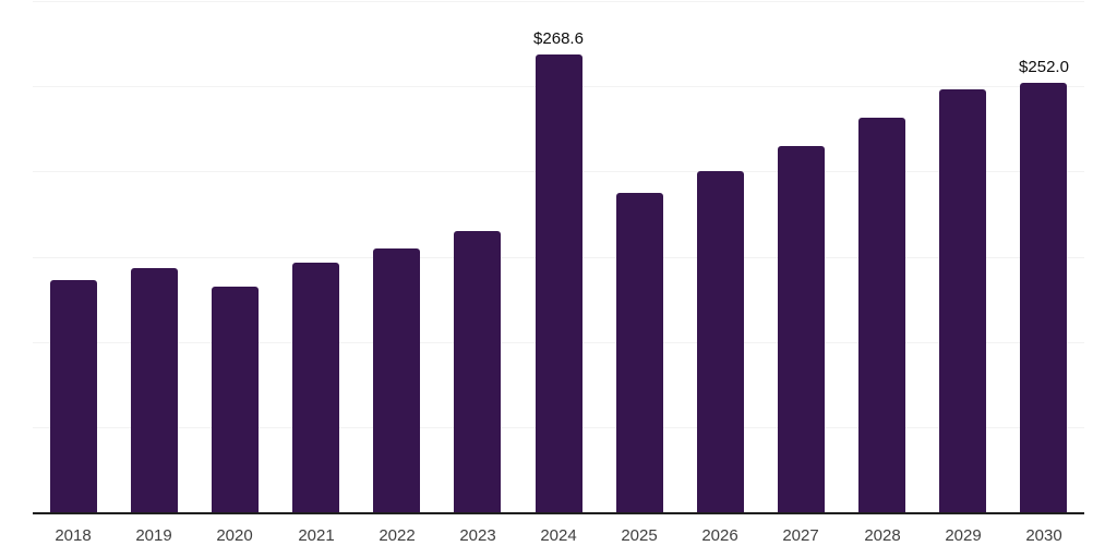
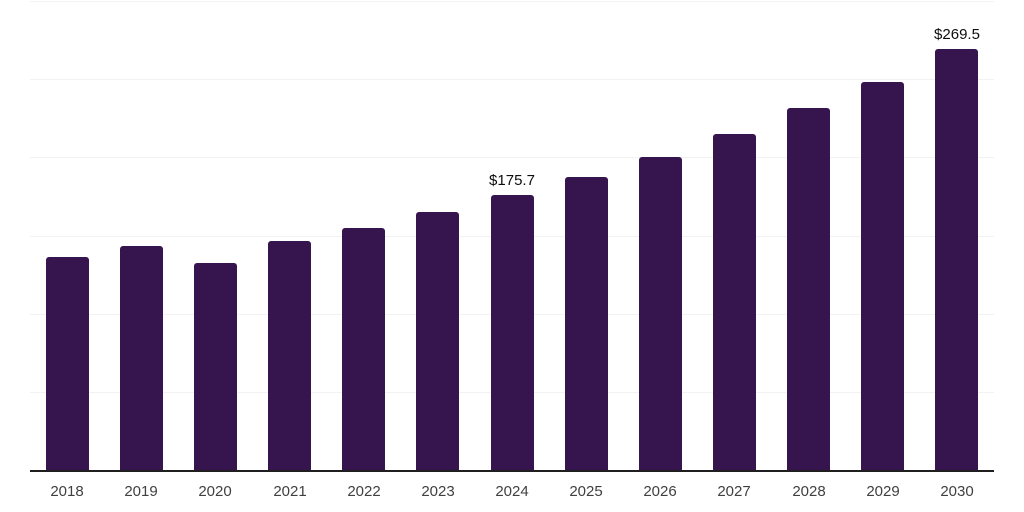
2024: $268.6 -> $175.7
2030: $252.0 -> $269.5
